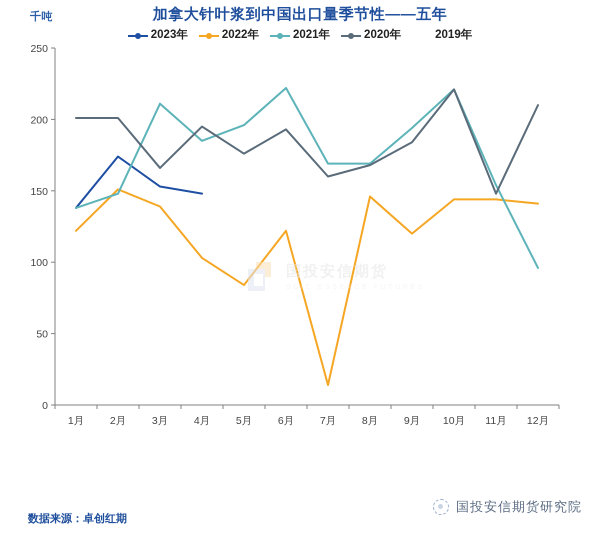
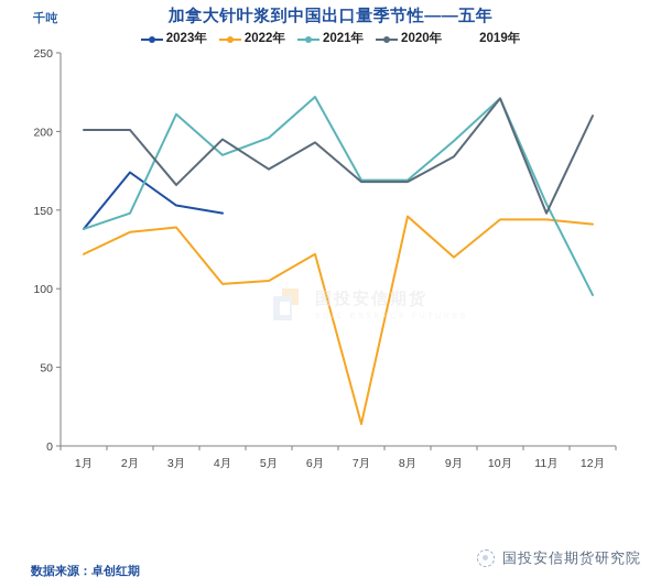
2022年/2月: 151 -> 136
2022年/5月: 84 -> 105
2020年/7月: 160 -> 168
